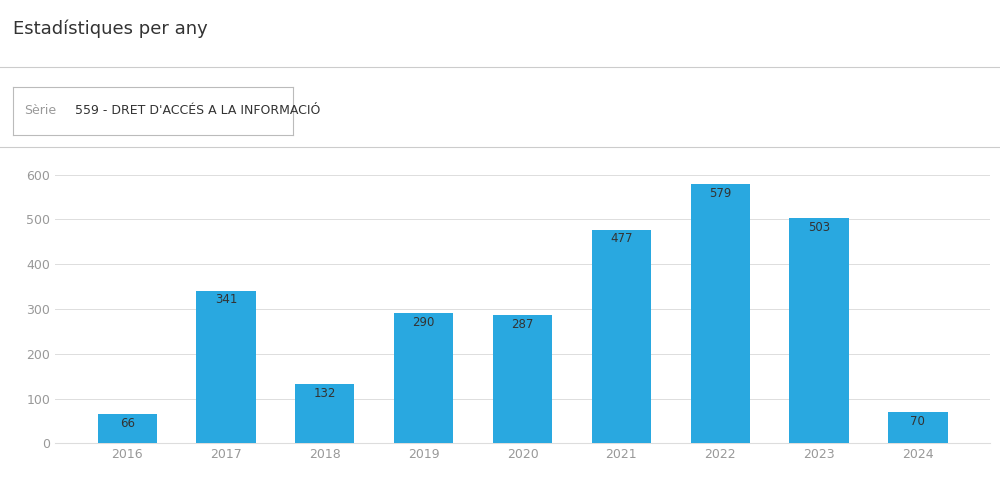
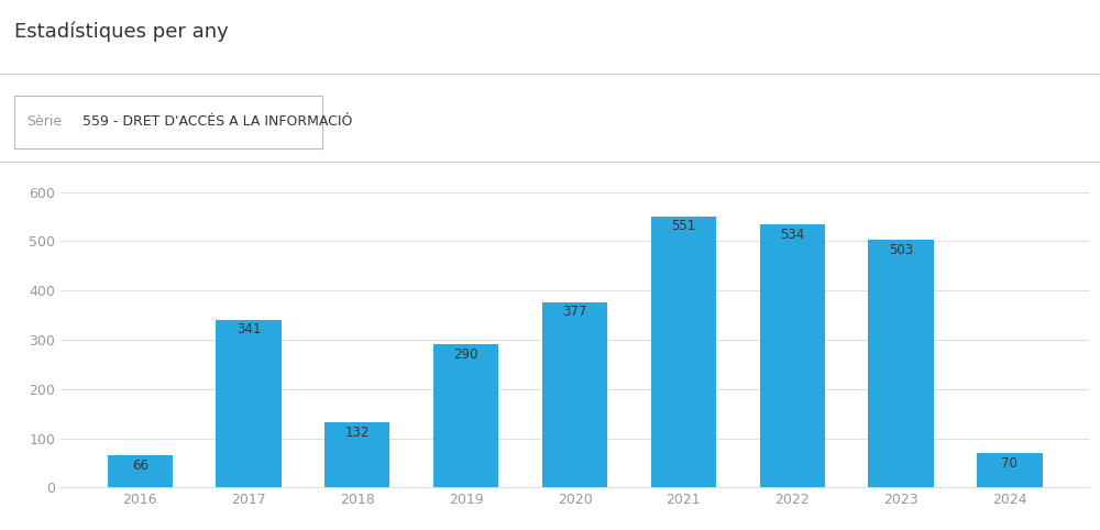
2020: 287 -> 377
2021: 477 -> 551
2022: 579 -> 534
